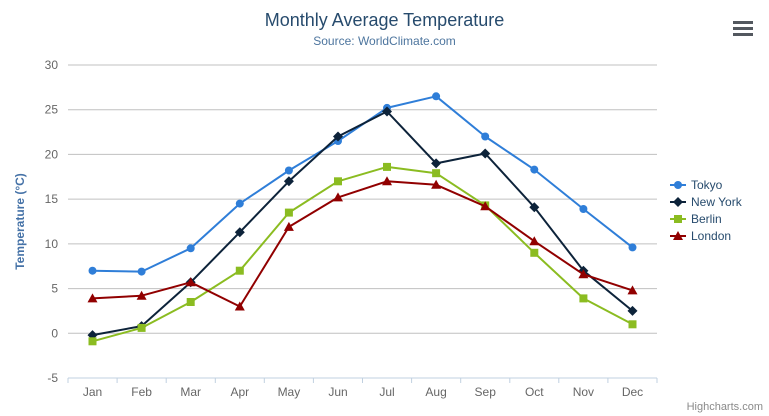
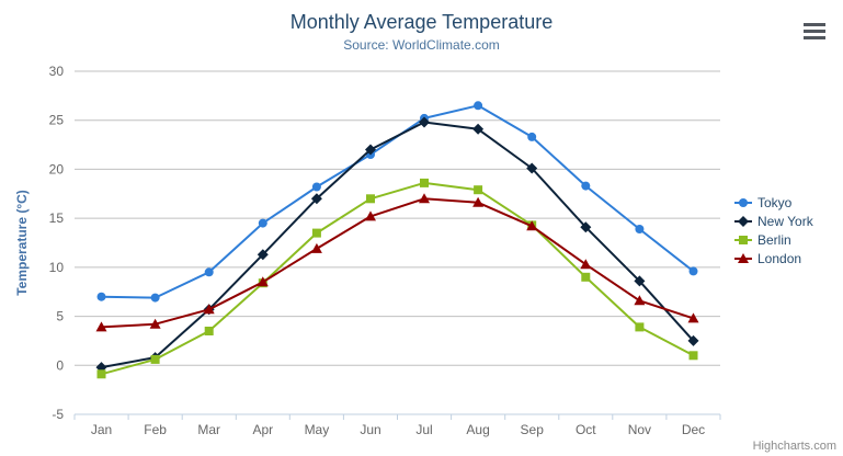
Berlin/Apr: 7 -> 8
London/Apr: 3 -> 8
New York/Aug: 19 -> 24
Tokyo/Sep: 22 -> 23
New York/Nov: 7 -> 9
